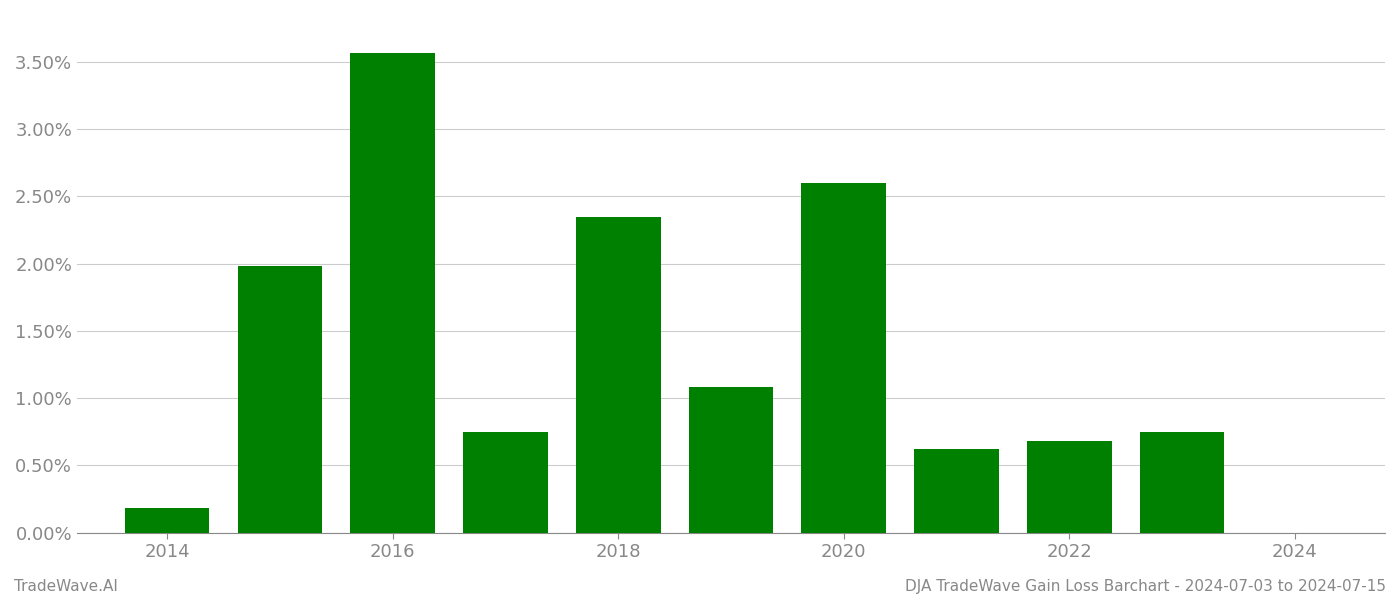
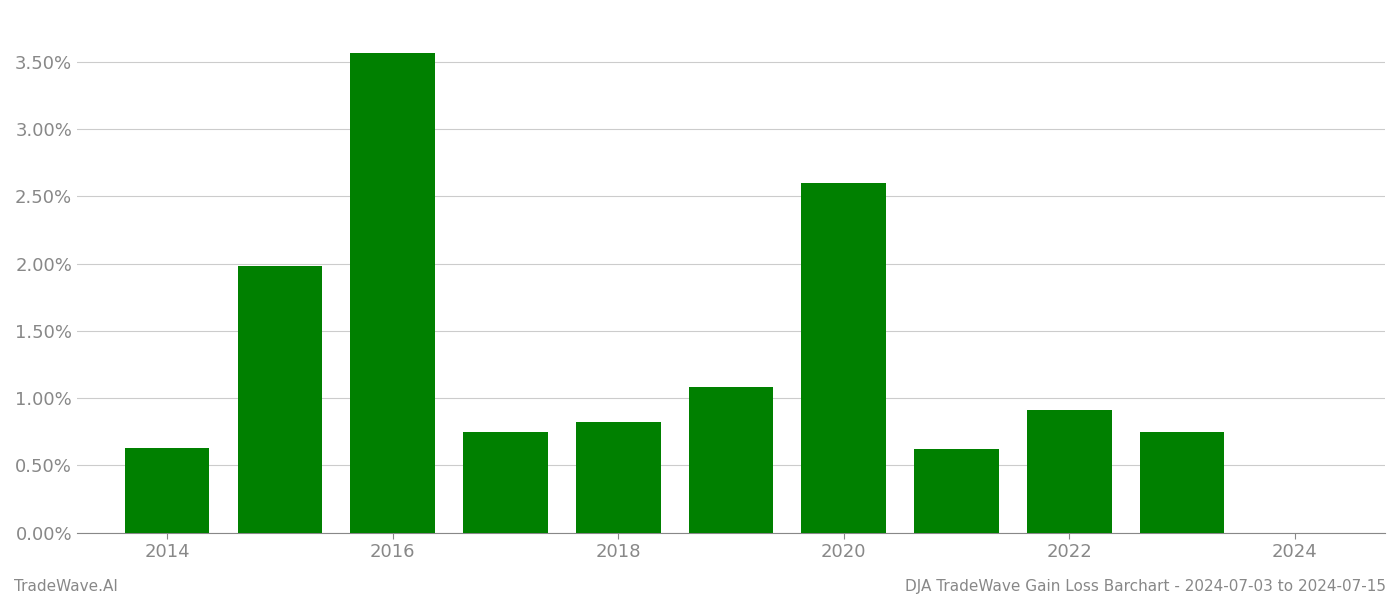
2014: 0.18% -> 0.63%
2018: 2.35% -> 0.82%
2022: 0.68% -> 0.91%
